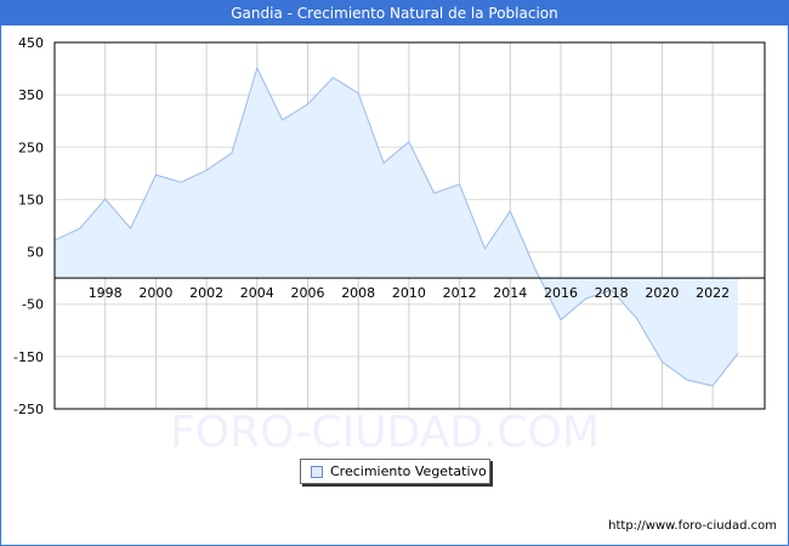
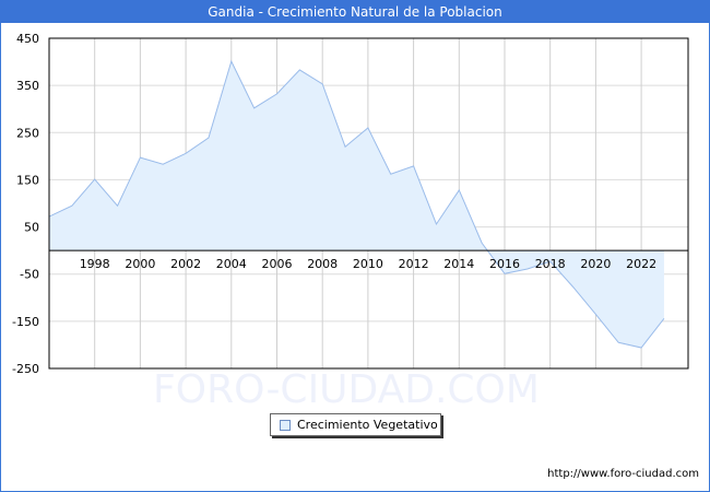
2016: -80 -> -50
2020: -160 -> -140
